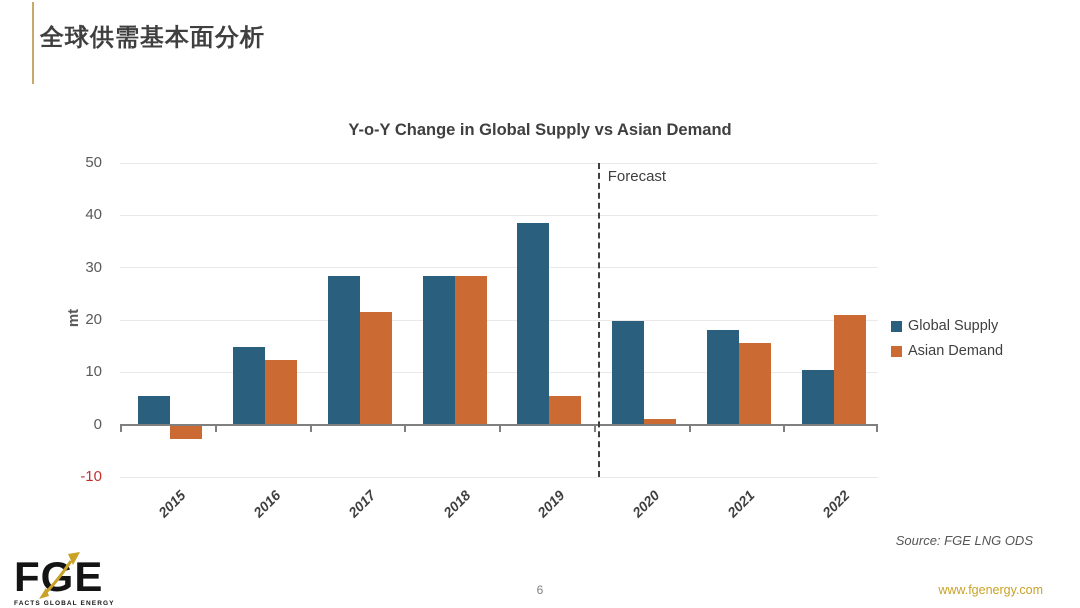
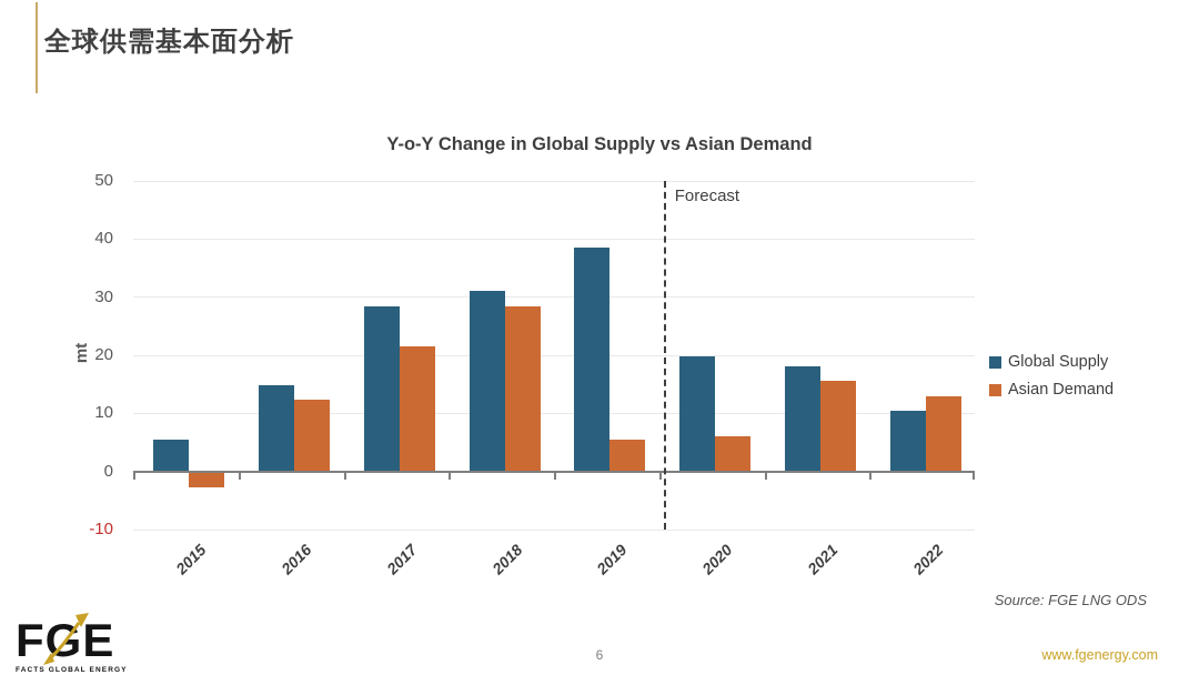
Global Supply/2018: 28 -> 31
Asian Demand/2020: 1 -> 6
Asian Demand/2022: 21 -> 13
